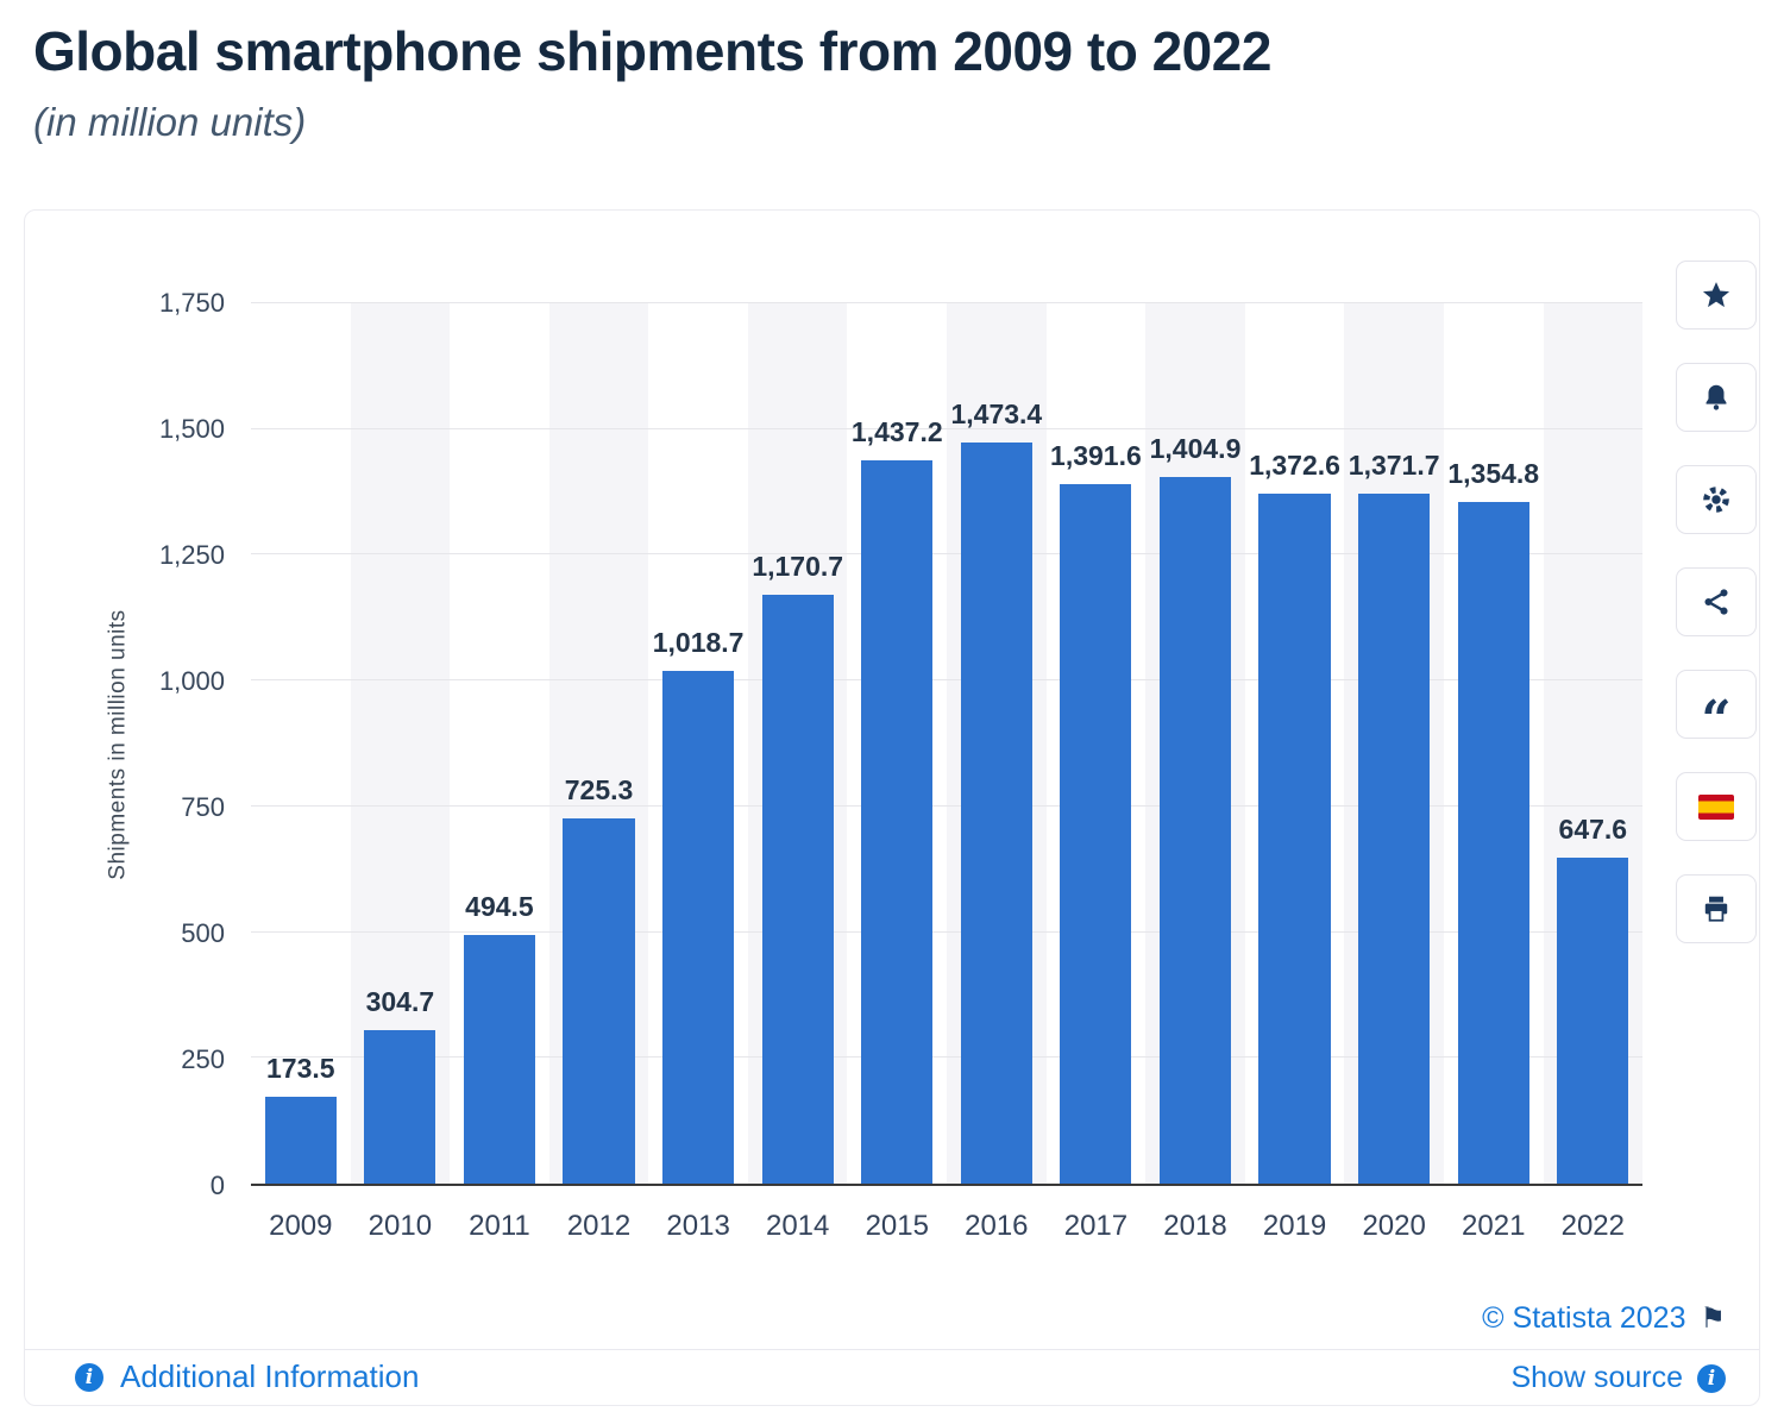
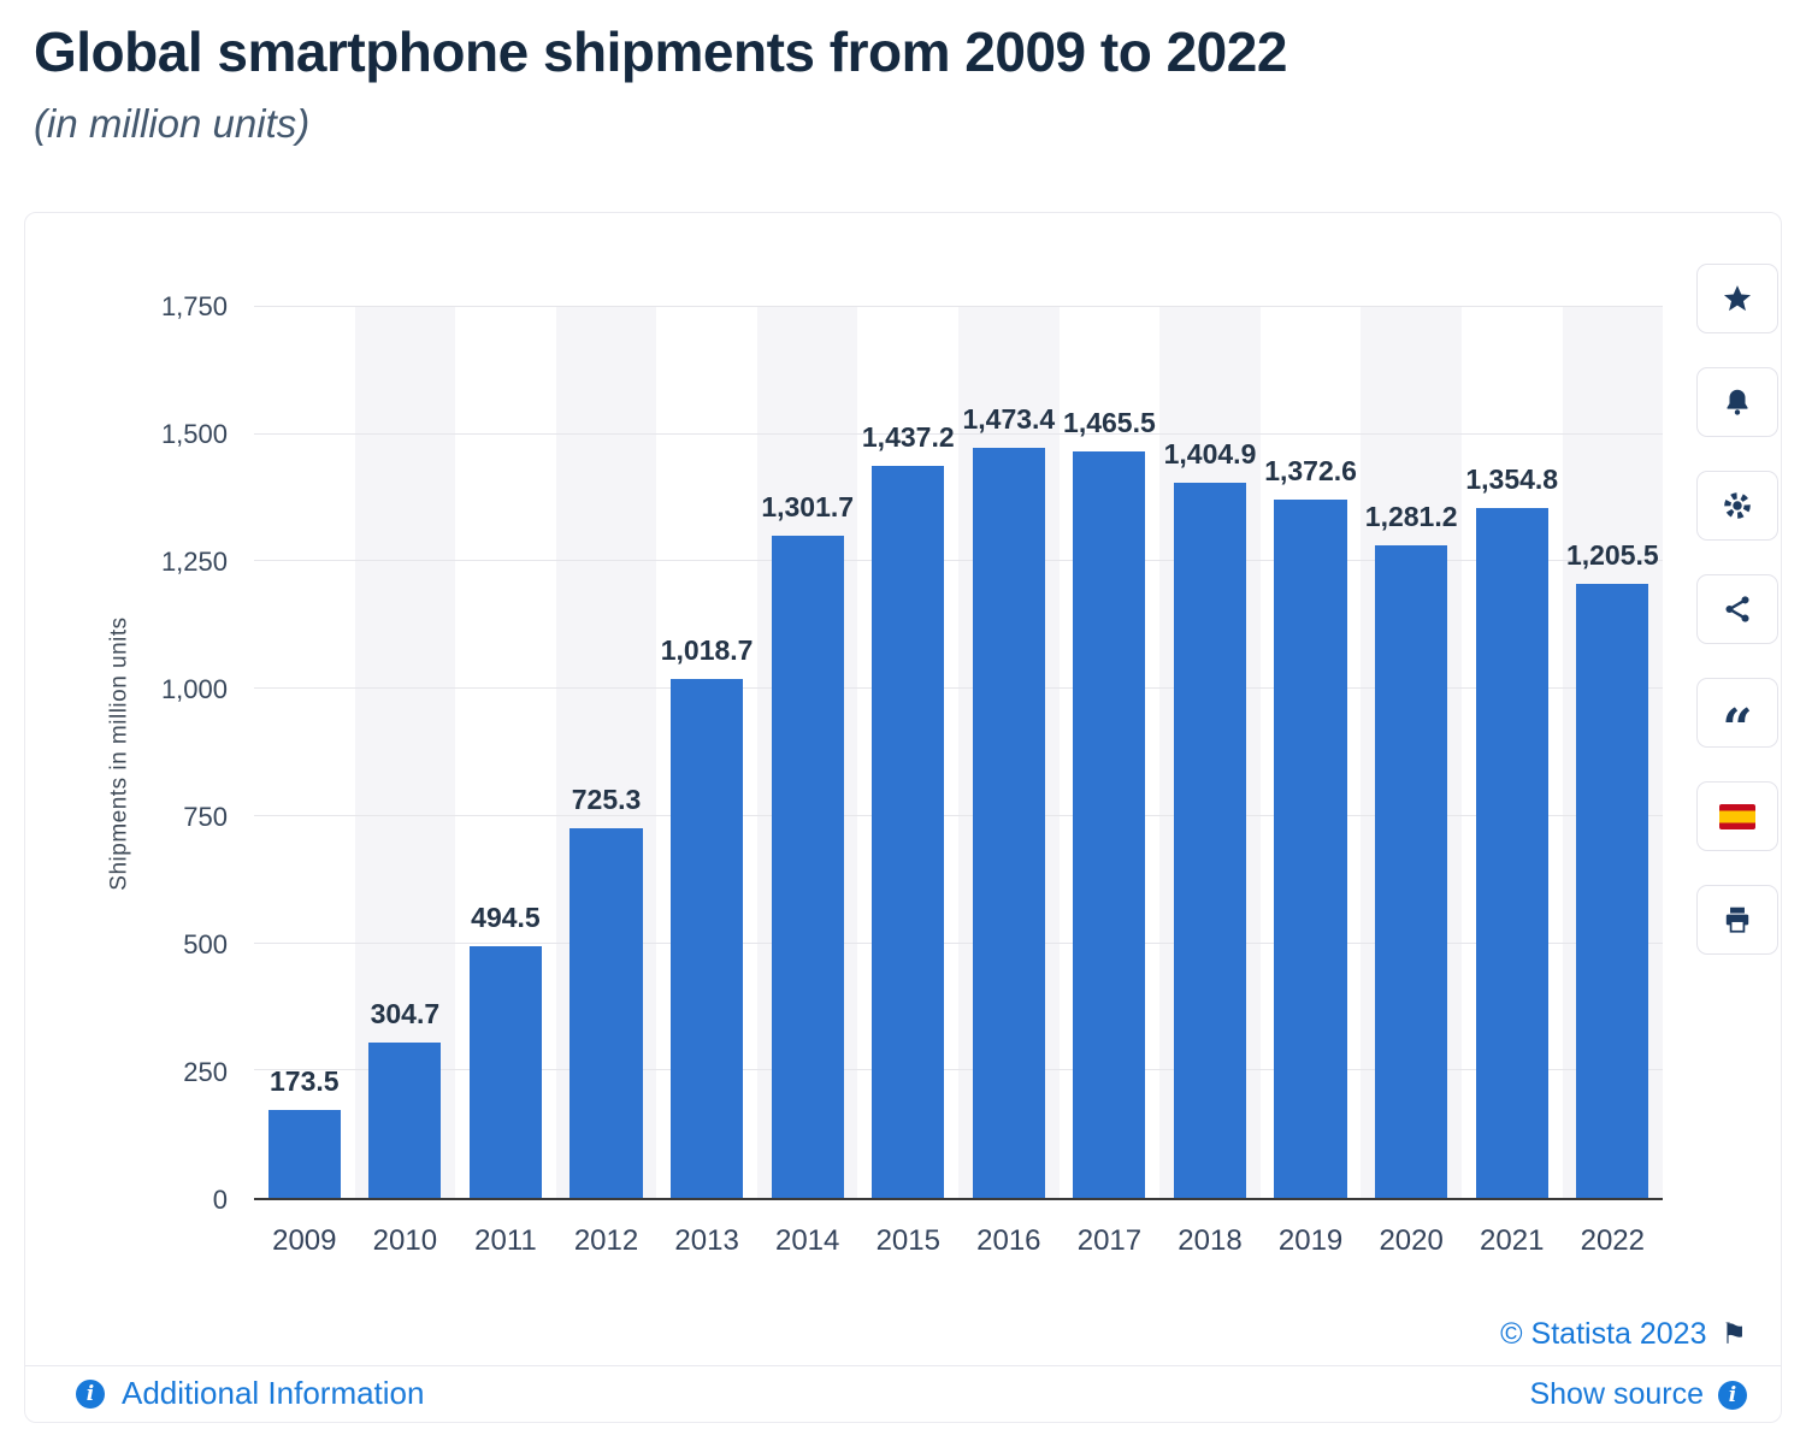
2014: 1,170.7 -> 1,301.7
2017: 1,391.6 -> 1,465.5
2020: 1,371.7 -> 1,281.2
2022: 647.6 -> 1,205.5
